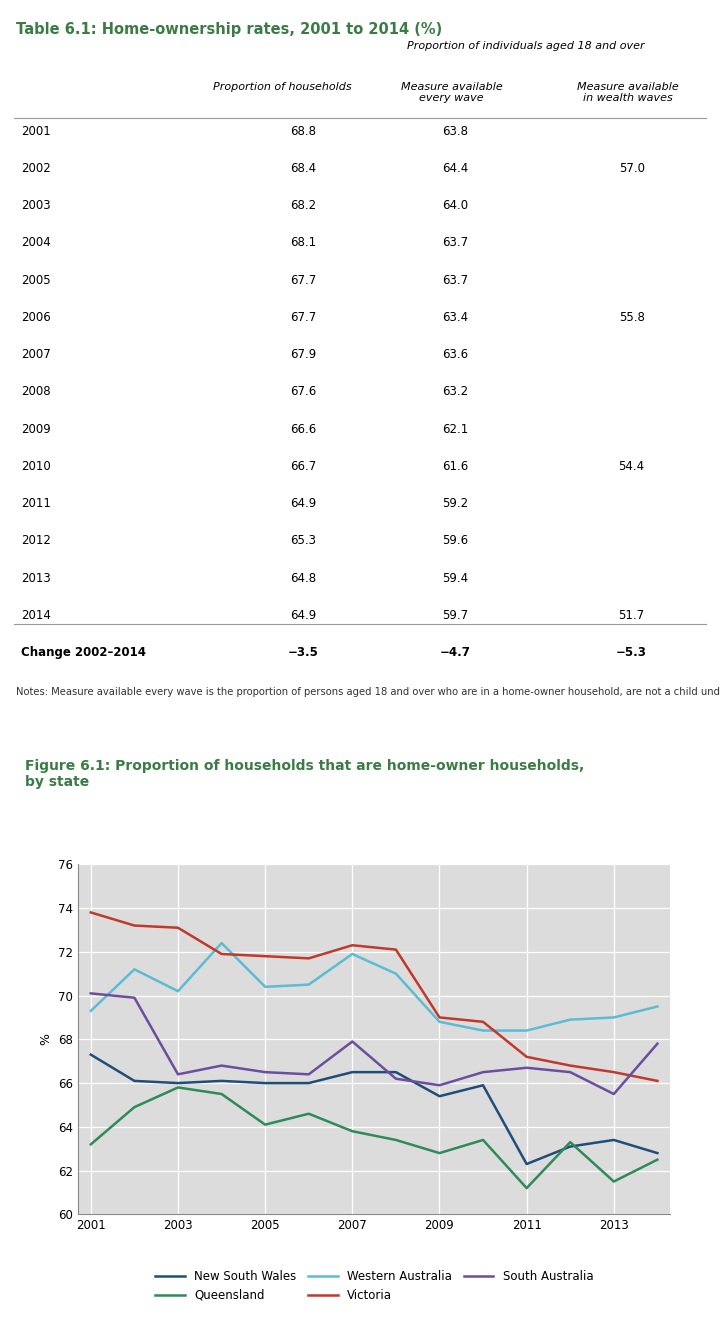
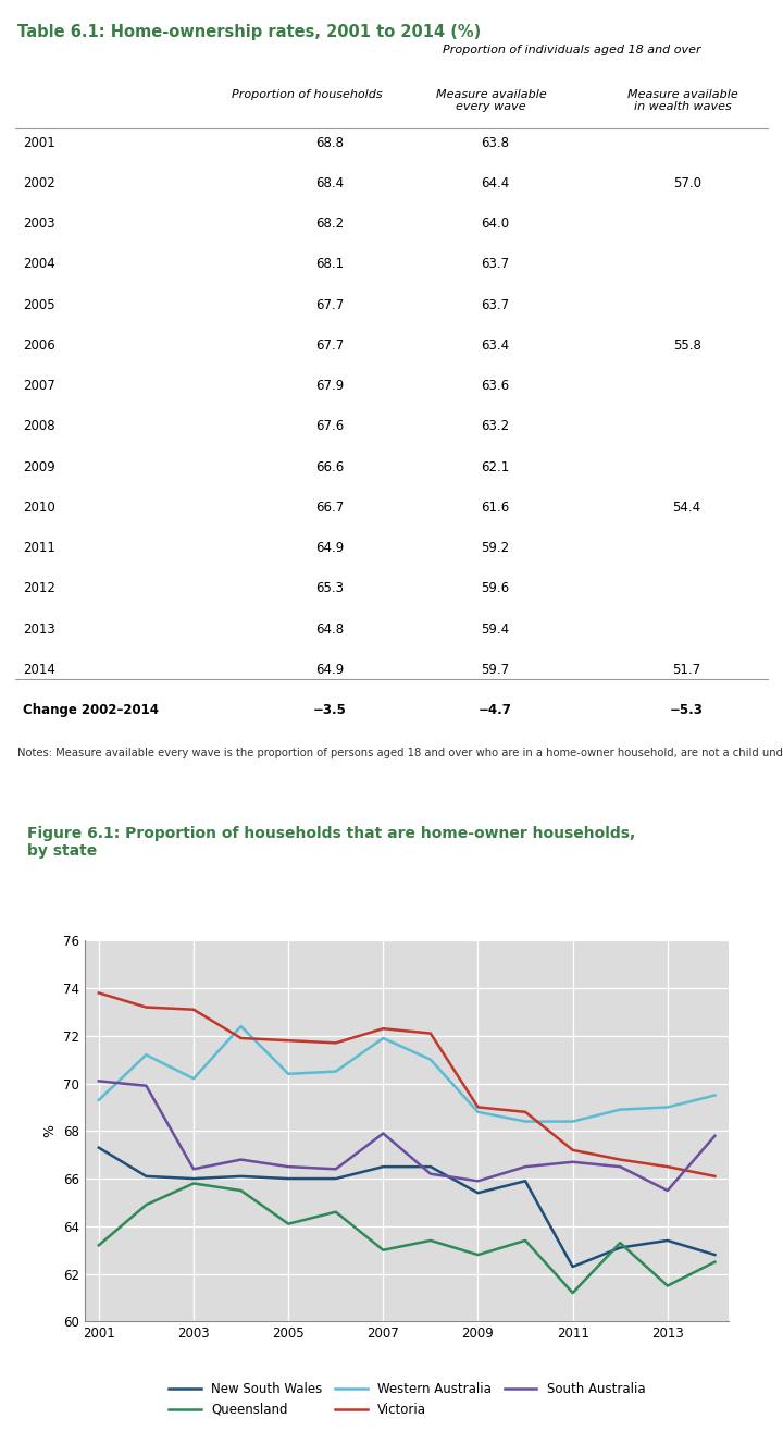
Queensland/2007: 63.8 -> 63.0
